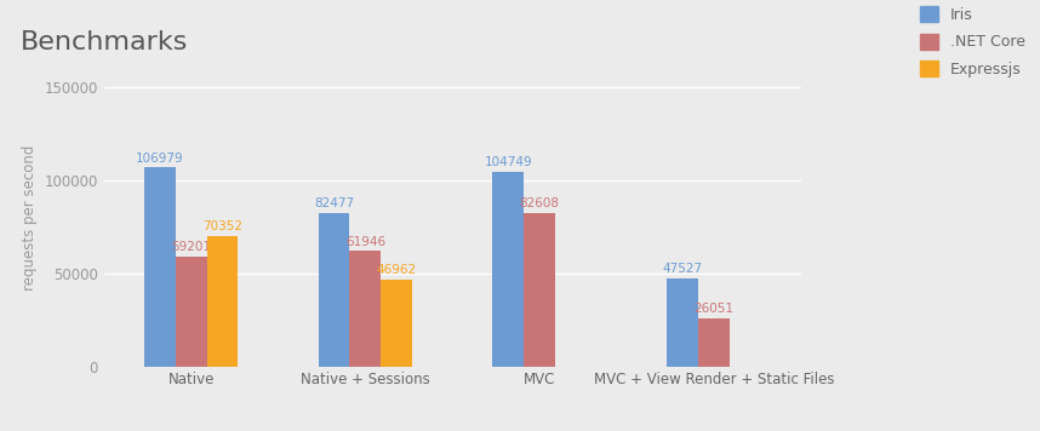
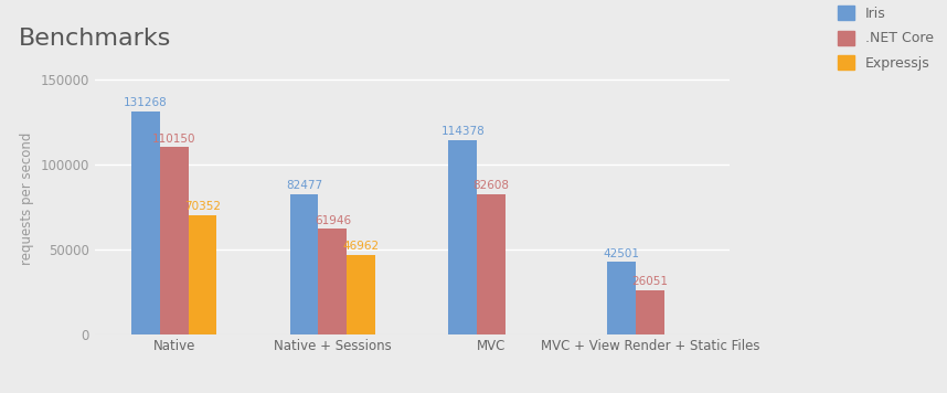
Iris/Native: 106979 -> 131268
.NET Core/Native: 59201 -> 110150
Iris/MVC: 104749 -> 114378
Iris/MVC + View Render + Static Files: 47527 -> 42501
